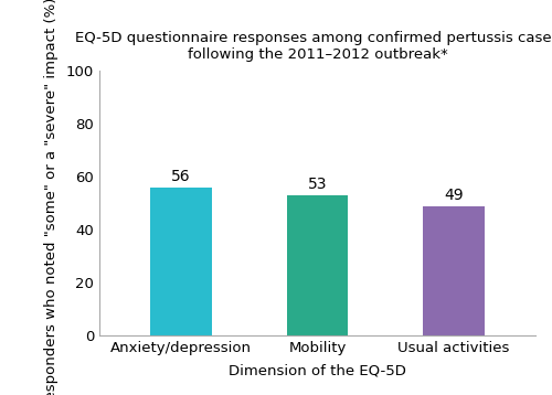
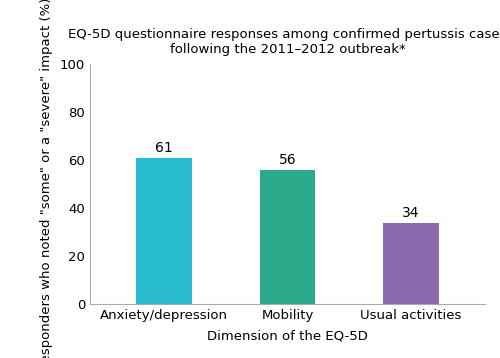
Anxiety/depression: 56 -> 61
Mobility: 53 -> 56
Usual activities: 49 -> 34
